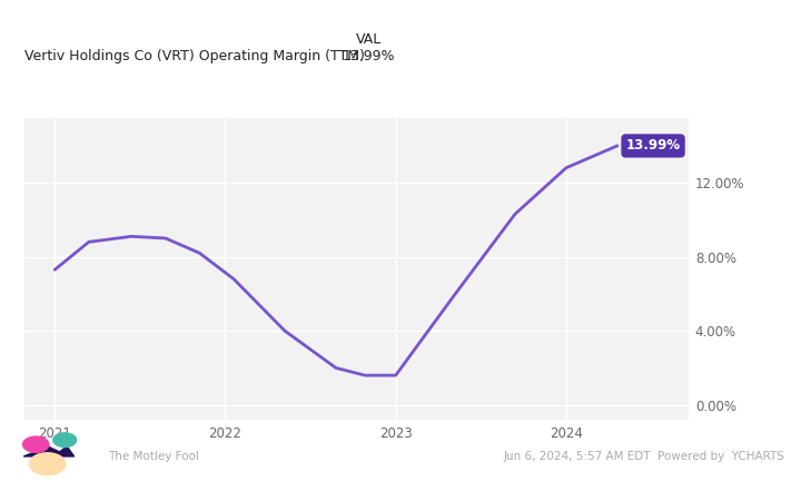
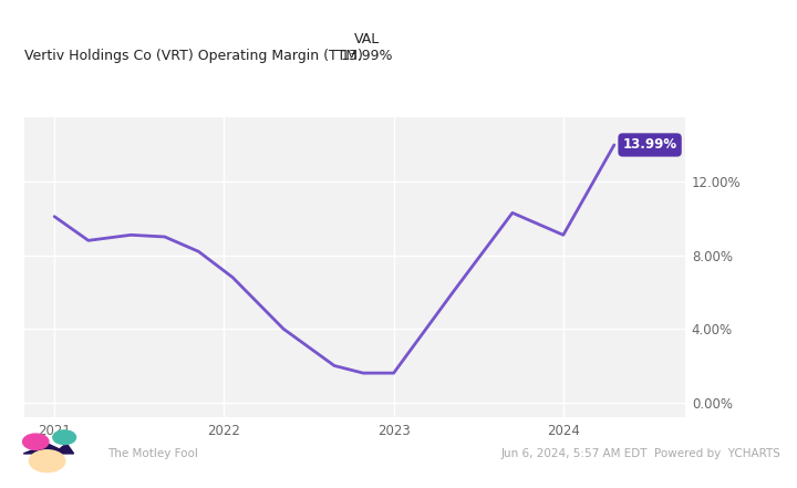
2021: 7.3% -> 10.1%
2024: 12.8% -> 9.1%
